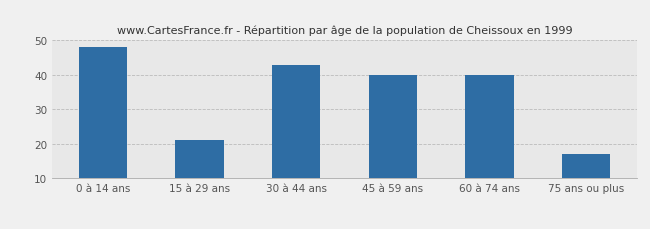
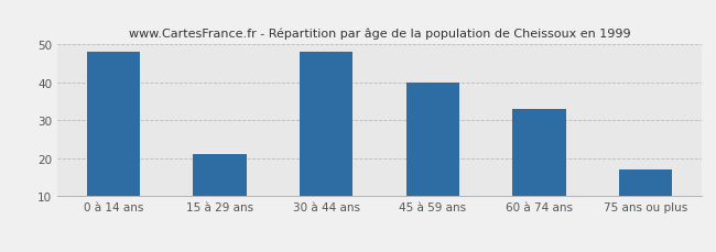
30 à 44 ans: 43 -> 48
60 à 74 ans: 40 -> 33
